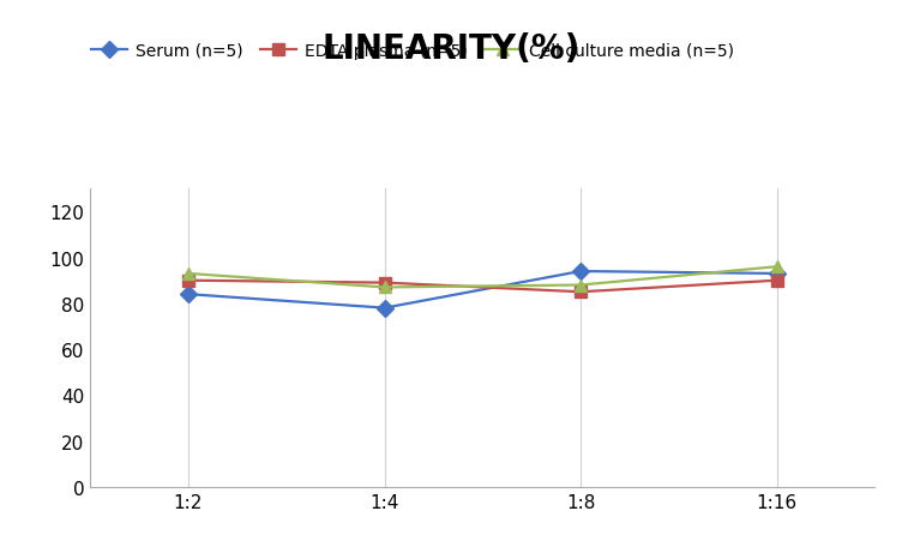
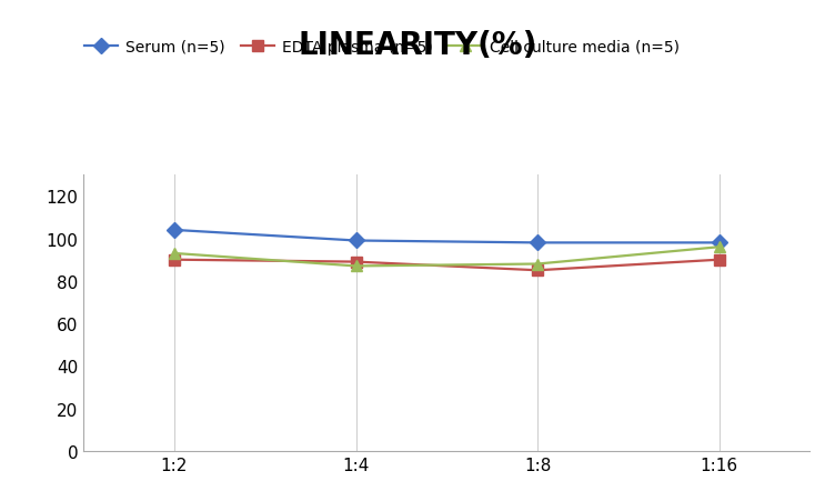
Serum (n=5)/1:2: 84 -> 104
Serum (n=5)/1:4: 78 -> 99
Serum (n=5)/1:8: 94 -> 98
Serum (n=5)/1:16: 93 -> 98
